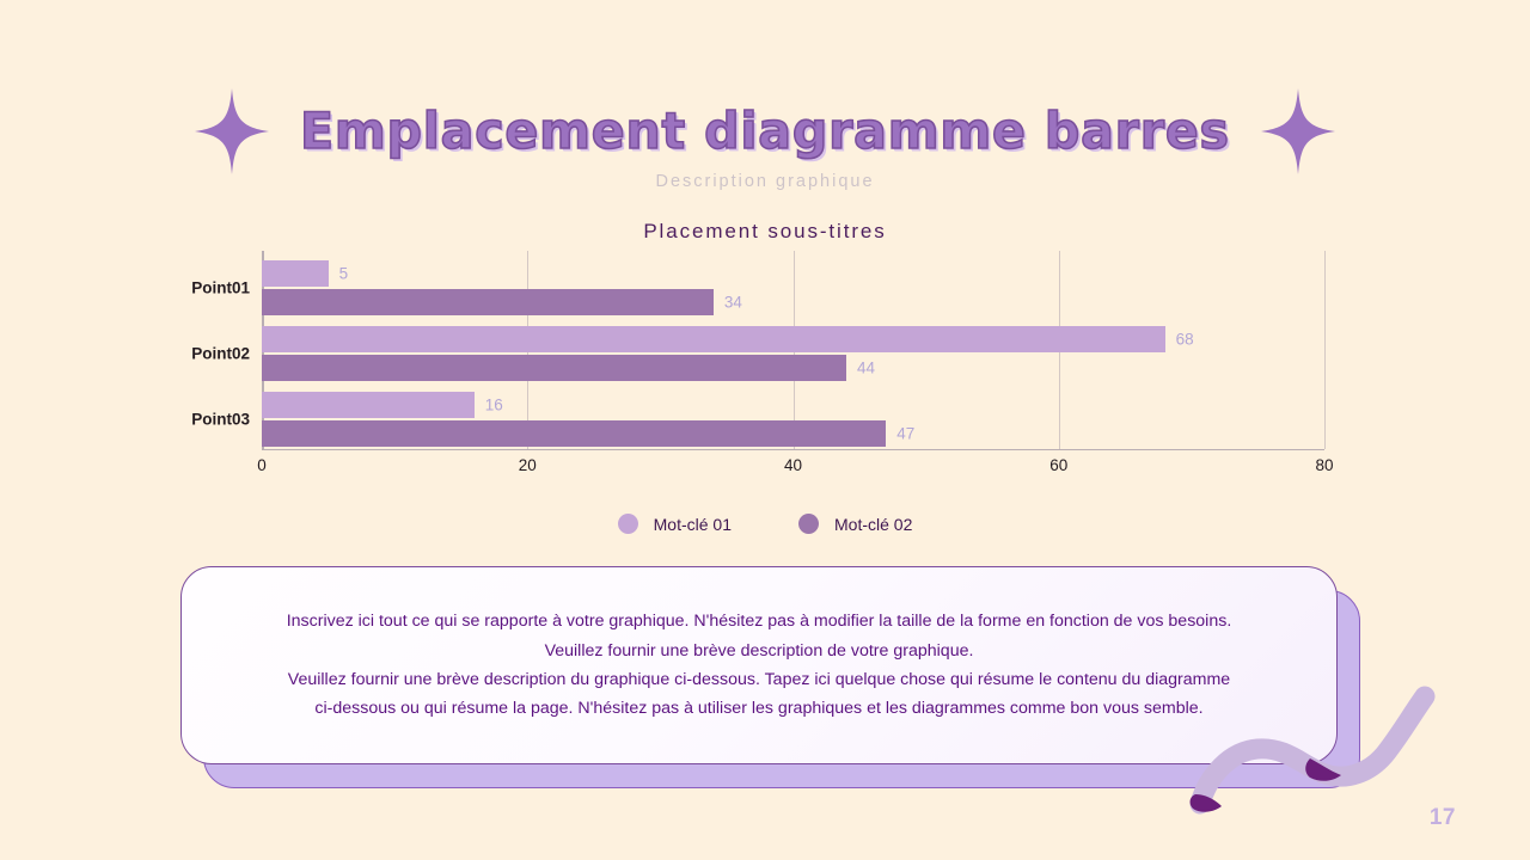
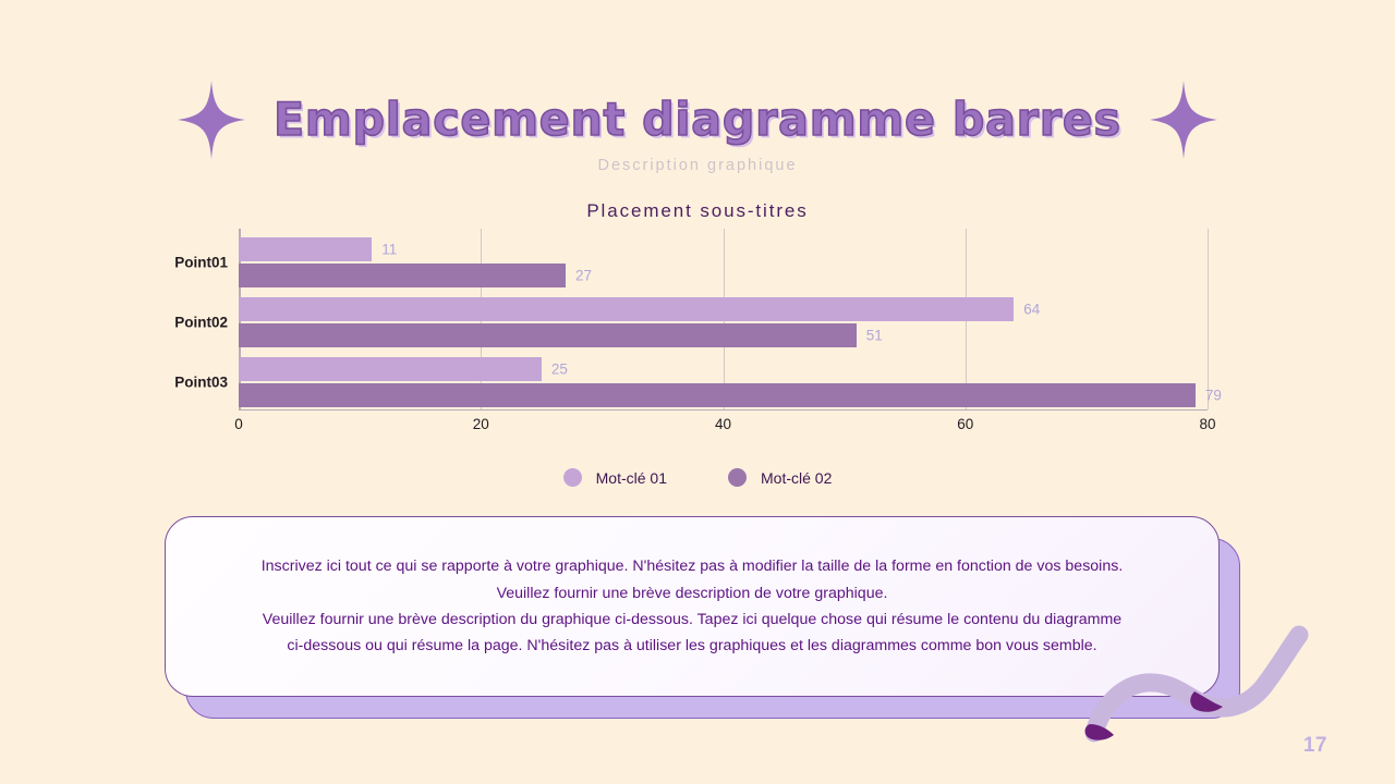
Mot-clé 01/Point01: 5 -> 11
Mot-clé 02/Point01: 34 -> 27
Mot-clé 01/Point02: 68 -> 64
Mot-clé 02/Point02: 44 -> 51
Mot-clé 01/Point03: 16 -> 25
Mot-clé 02/Point03: 47 -> 79
